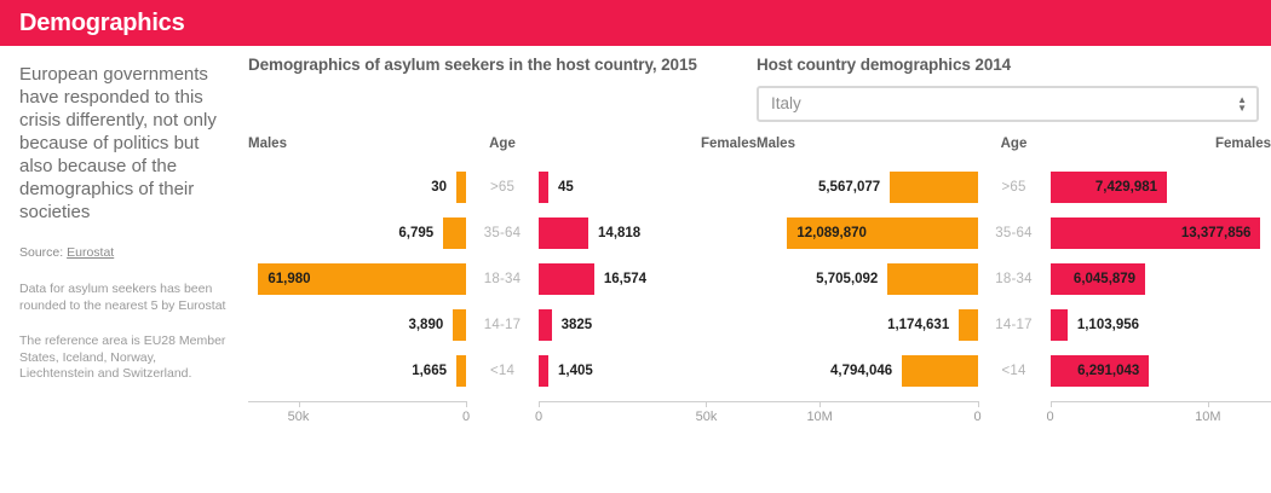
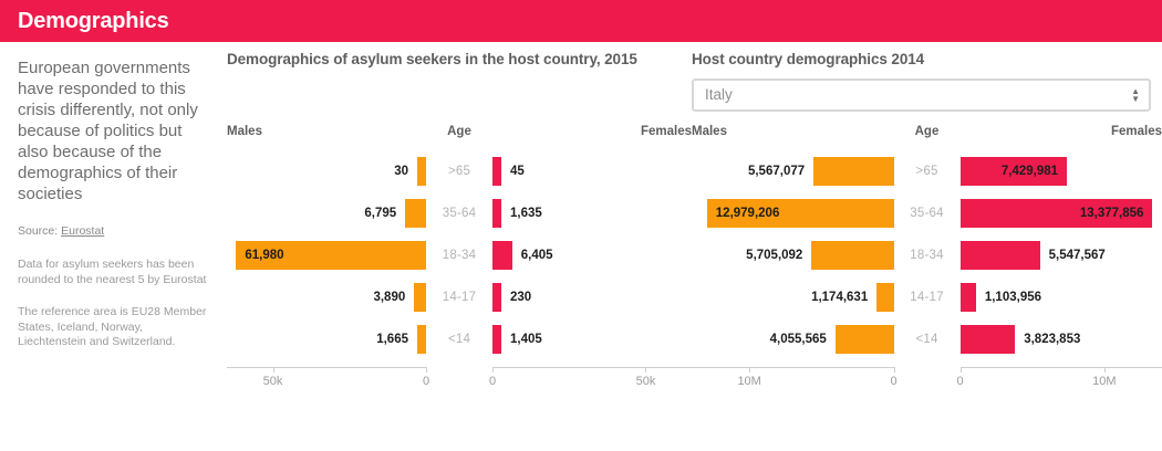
Demographics of asylum seekers in the host country, 2015/Females/35-64: 14,818 -> 1,635
Demographics of asylum seekers in the host country, 2015/Females/18-34: 16,574 -> 6,405
Demographics of asylum seekers in the host country, 2015/Females/14-17: 3825 -> 230
Host country demographics 2014/Males/35-64: 12,089,870 -> 12,979,206
Host country demographics 2014/Females/18-34: 6,045,879 -> 5,547,567
Host country demographics 2014/Males/<14: 4,794,046 -> 4,055,565
Host country demographics 2014/Females/<14: 6,291,043 -> 3,823,853
